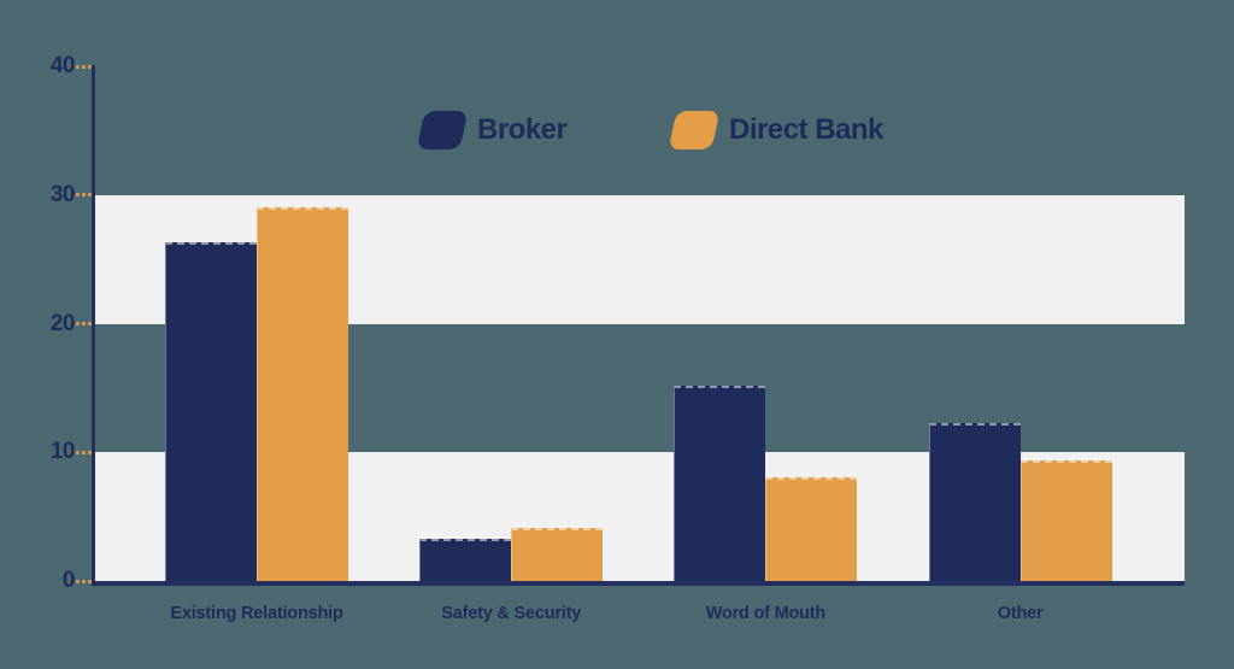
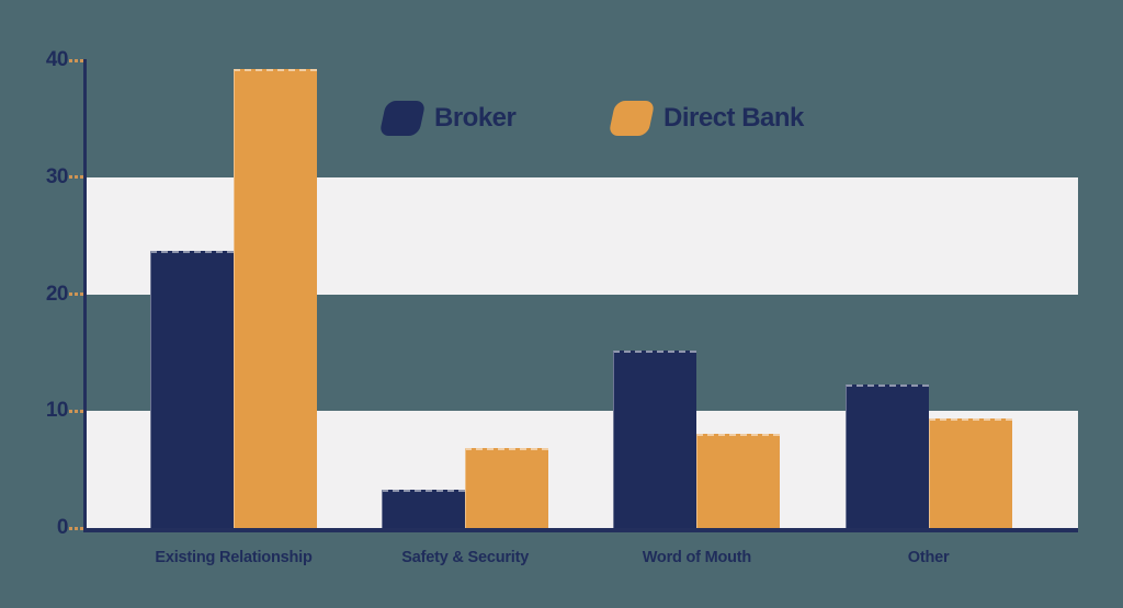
Broker/Existing Relationship: 26.3 -> 23.7
Direct Bank/Existing Relationship: 29.0 -> 39.3
Direct Bank/Safety & Security: 4.1 -> 6.8
